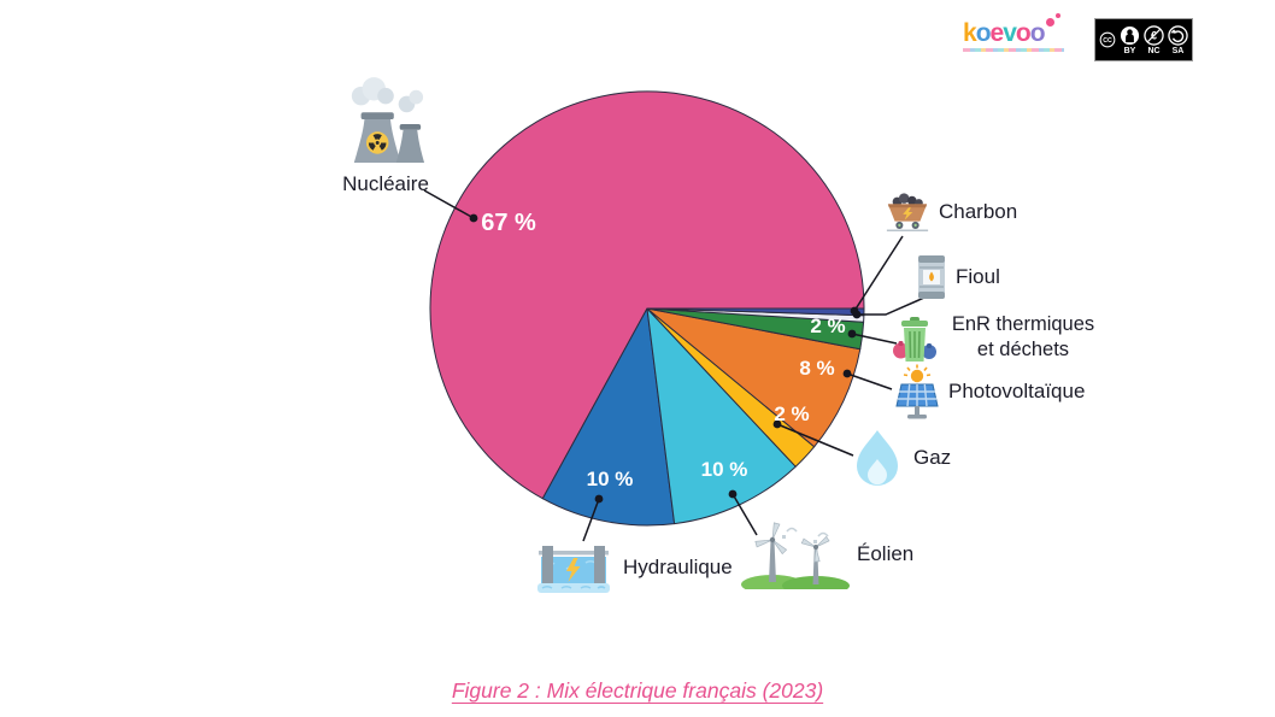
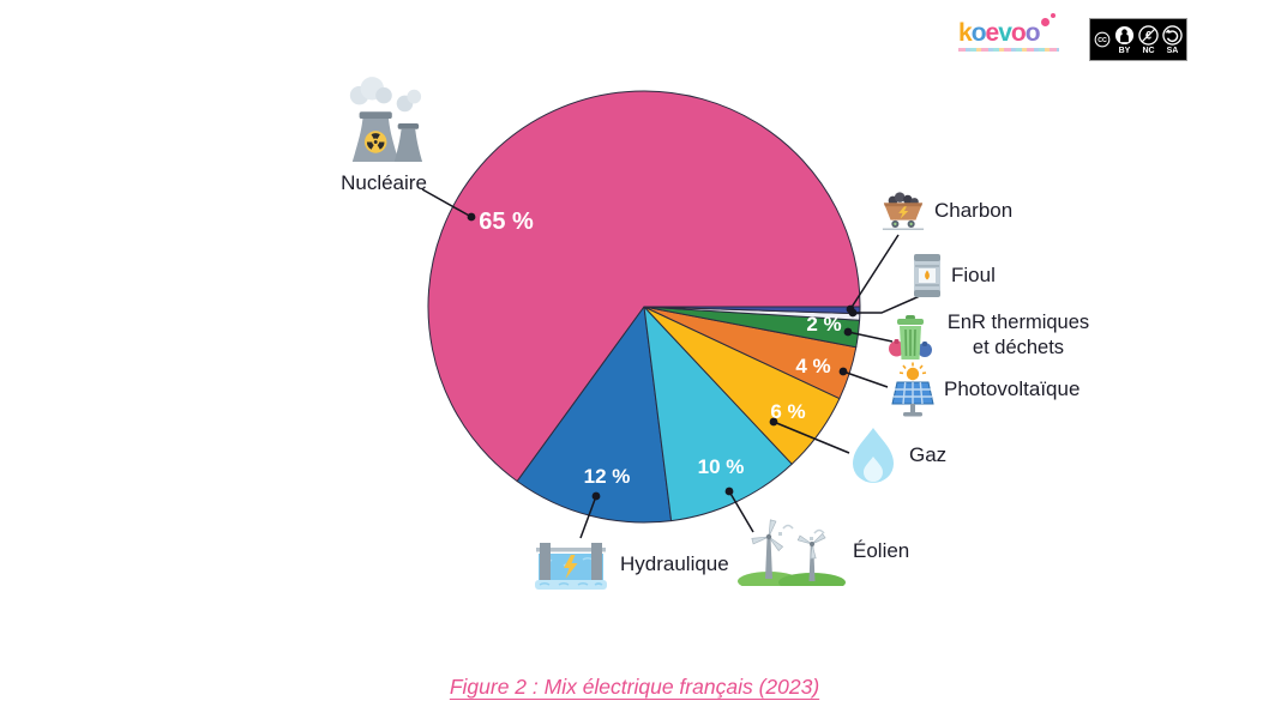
Nucléaire: 67 -> 65
Hydraulique: 10 -> 12
Gaz: 2 -> 6
Photovoltaïque: 8 -> 4
